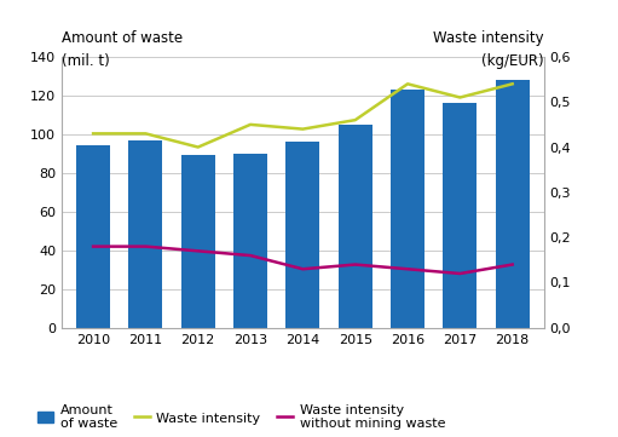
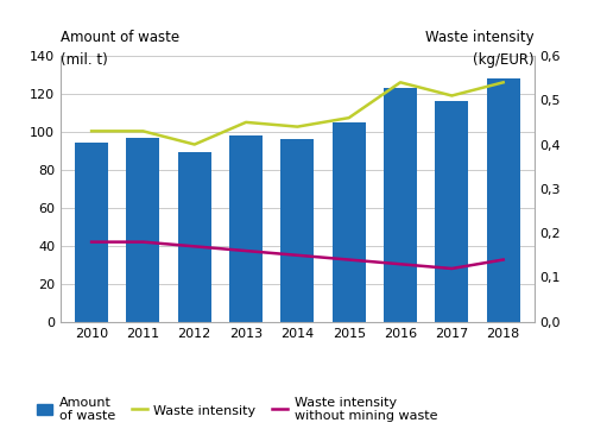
Amount of waste/2013: 90 -> 98
Waste intensity without mining waste/2014: 0,13 -> 0,15
